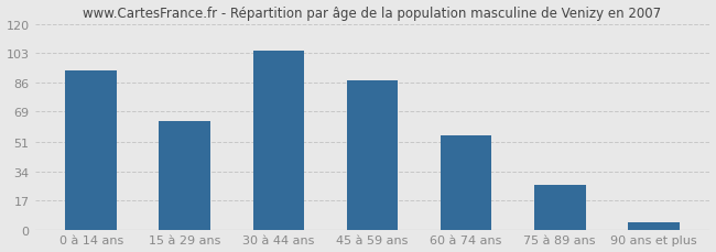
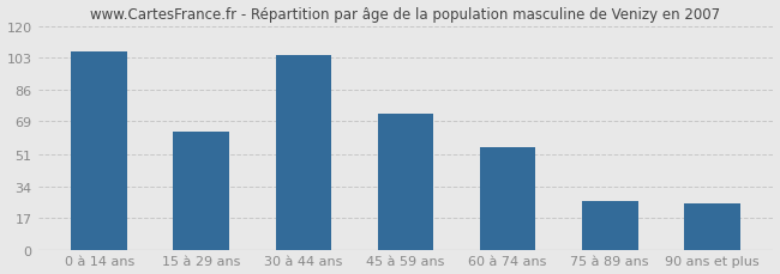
0 à 14 ans: 93 -> 106
45 à 59 ans: 87 -> 73
90 ans et plus: 4 -> 25
